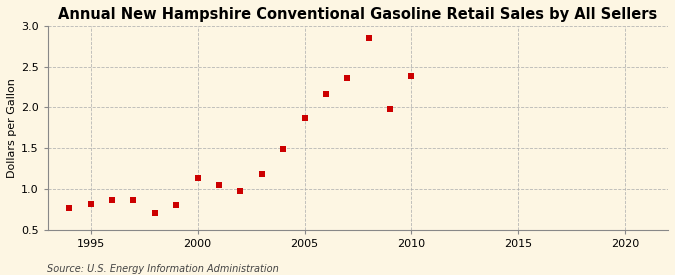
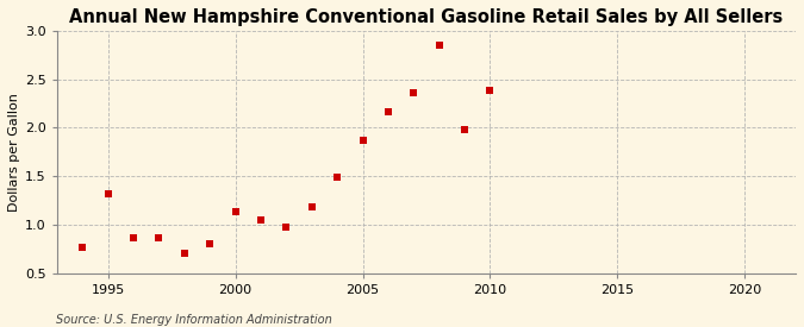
1995: 0.82 -> 1.32
